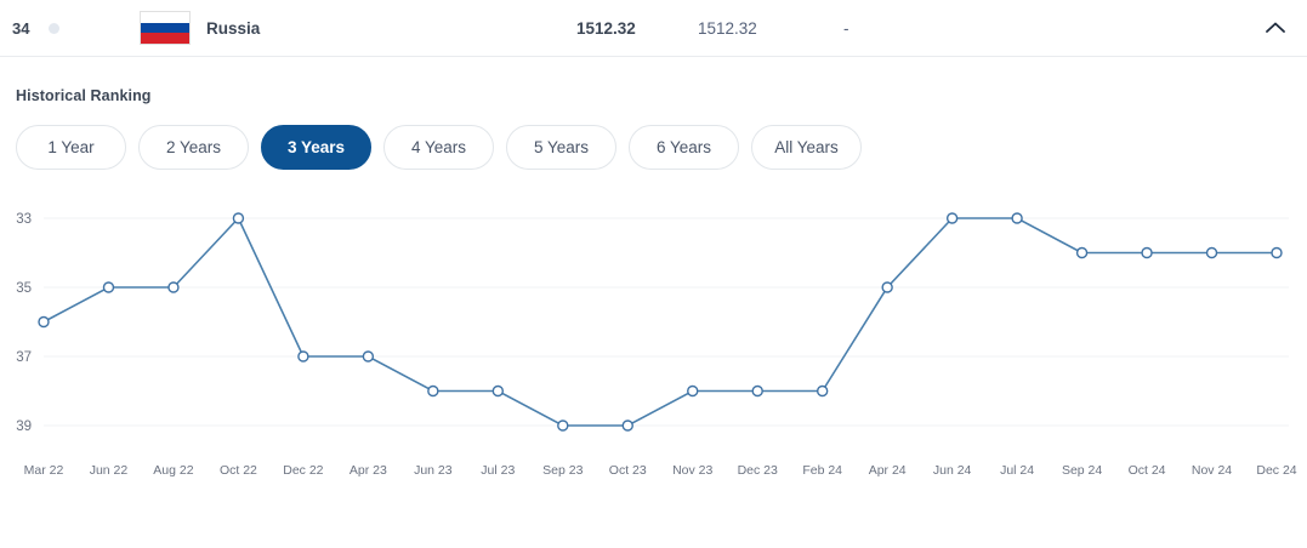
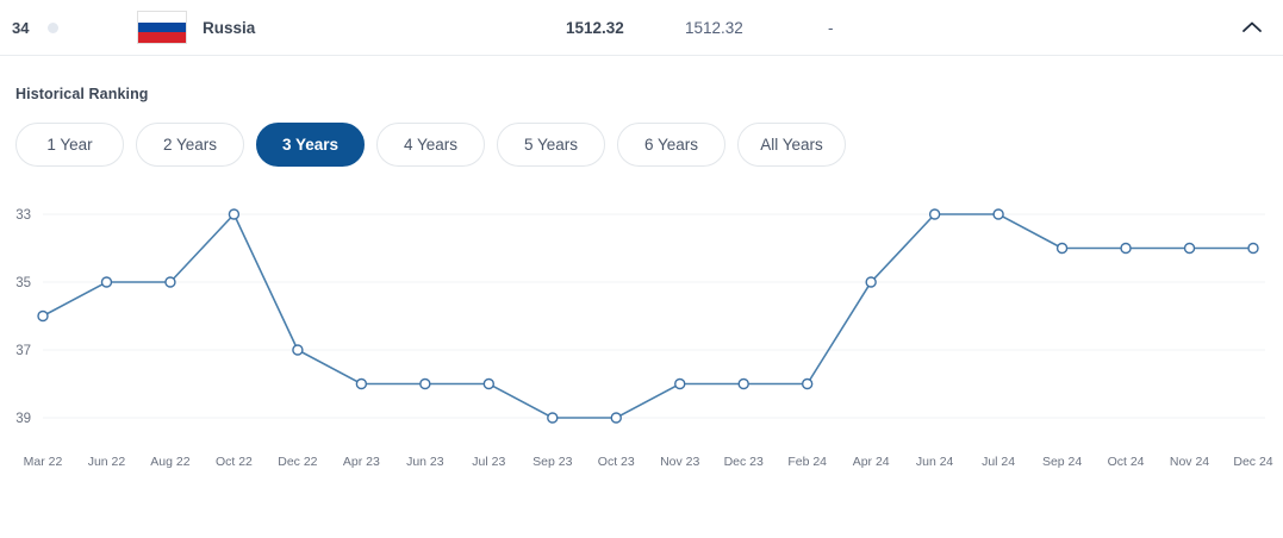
Apr 23: 37 -> 38
